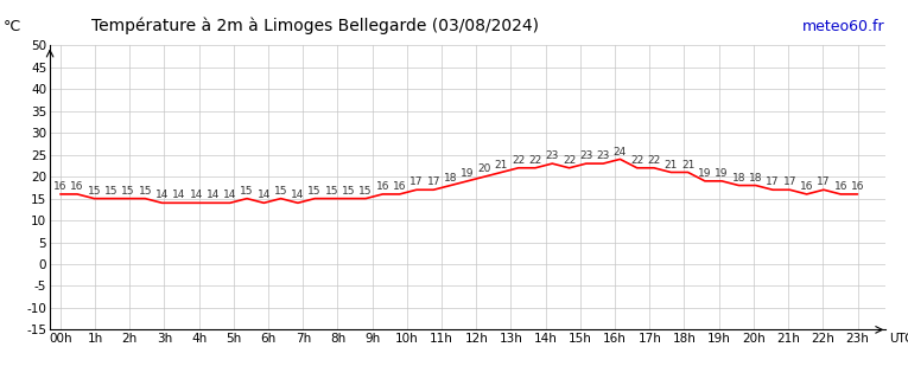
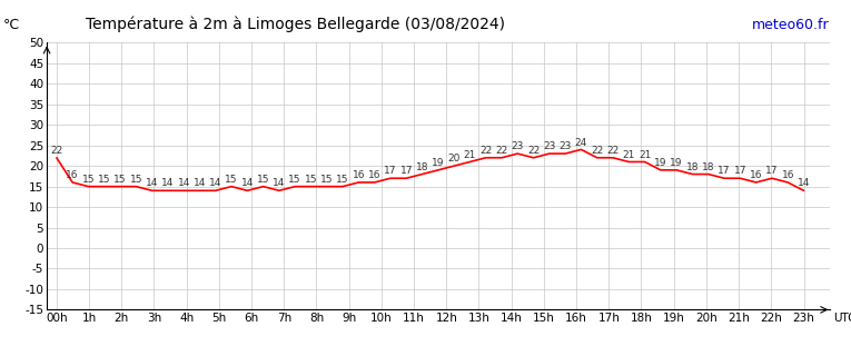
00h: 16 -> 22
23h: 16 -> 14
